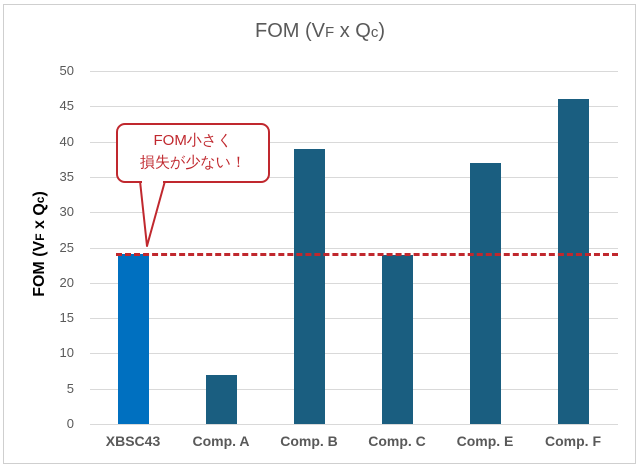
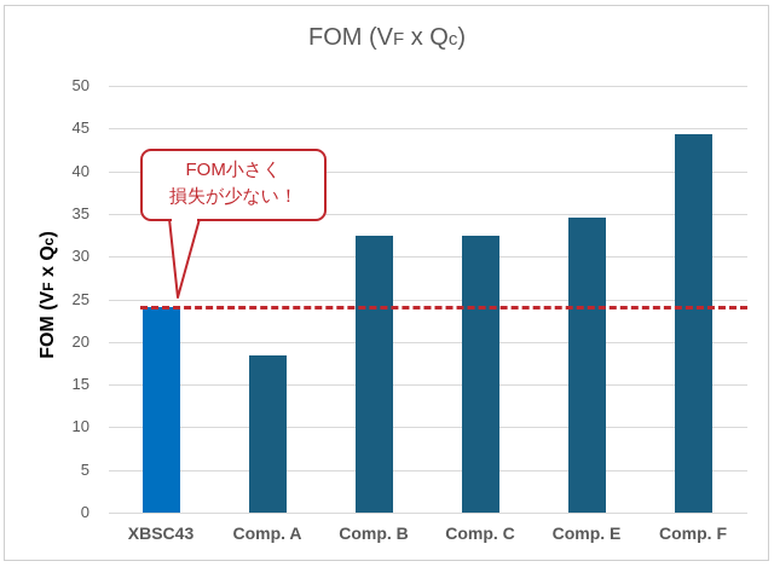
Comp. A: 7 -> 18
Comp. B: 39 -> 32
Comp. C: 24 -> 32
Comp. E: 37 -> 35
Comp. F: 46 -> 44
